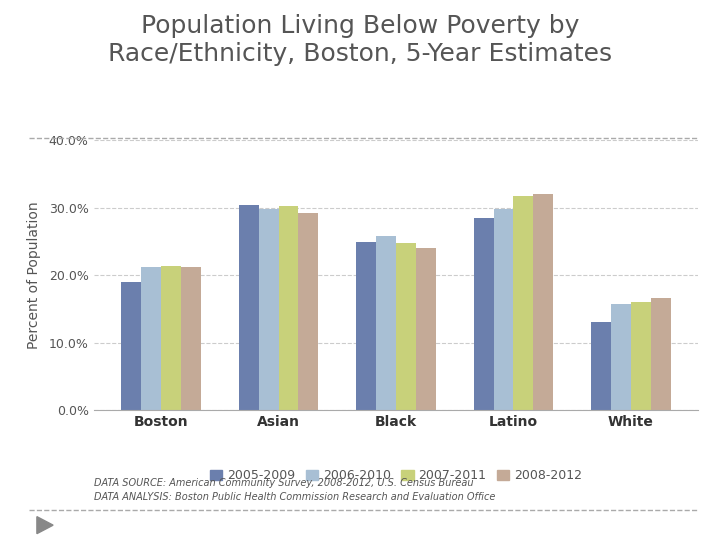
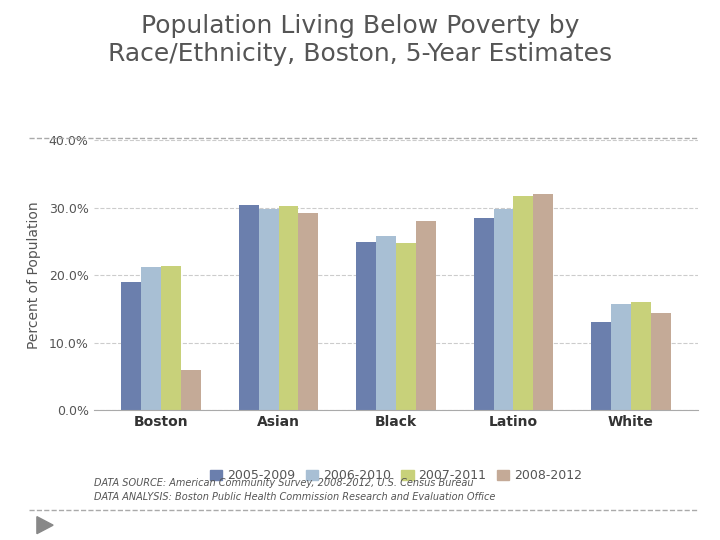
2008-2012/Boston: 21.3% -> 6.0%
2008-2012/Black: 24.0% -> 28.0%
2008-2012/White: 16.7% -> 14.4%
